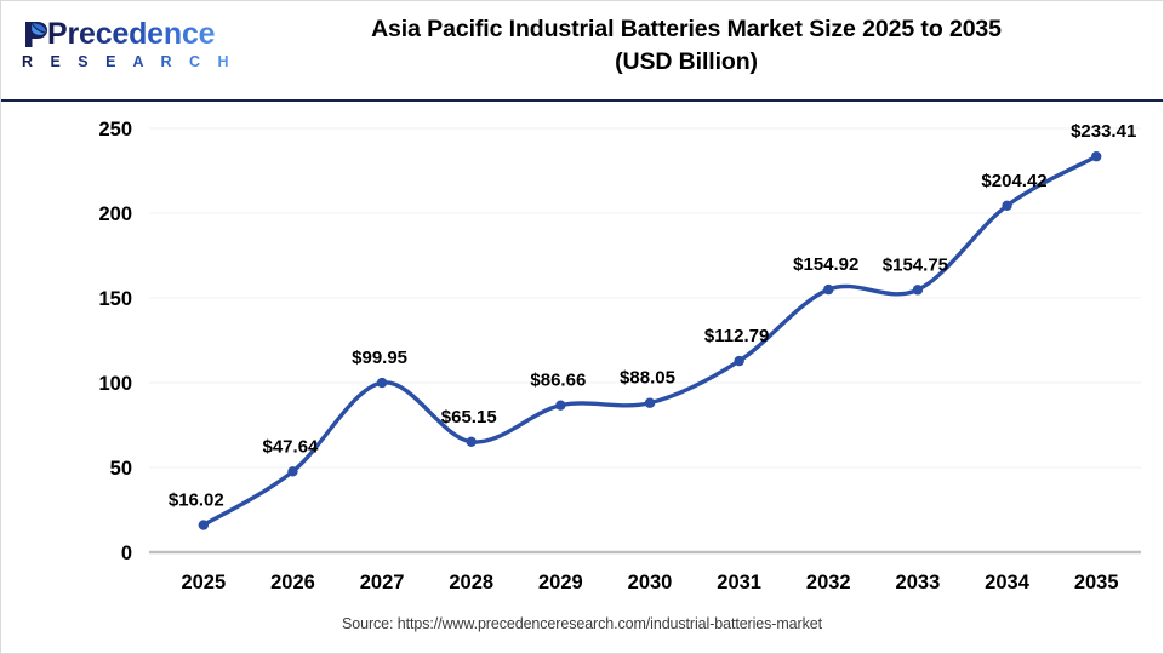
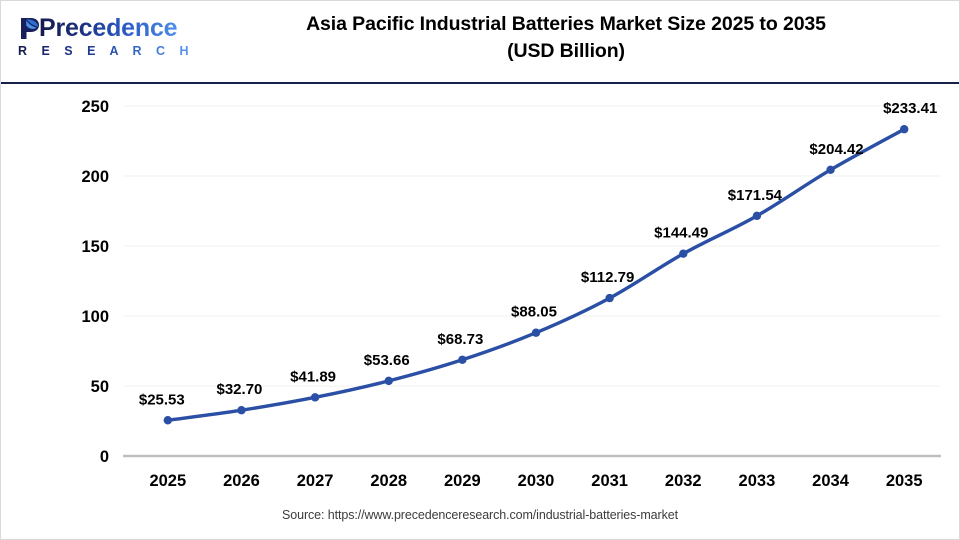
2025: $16.02 -> $25.53
2026: $47.64 -> $32.70
2027: $99.95 -> $41.89
2028: $65.15 -> $53.66
2029: $86.66 -> $68.73
2032: $154.92 -> $144.49
2033: $154.75 -> $171.54
